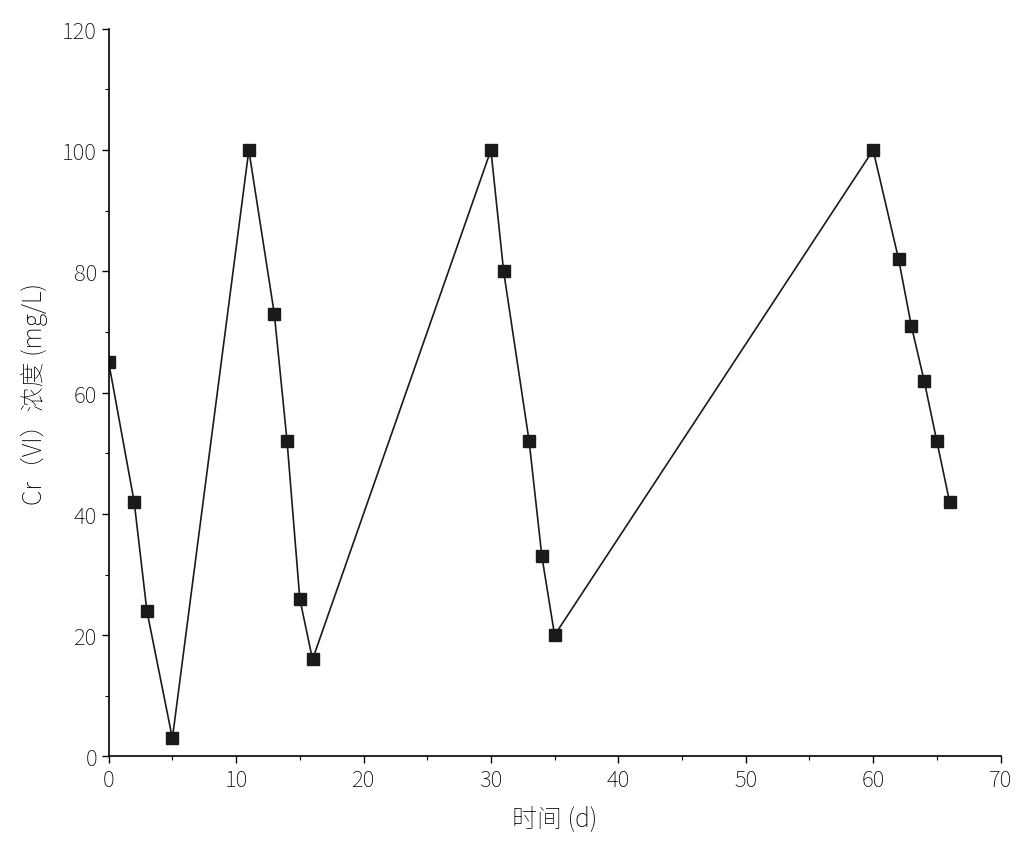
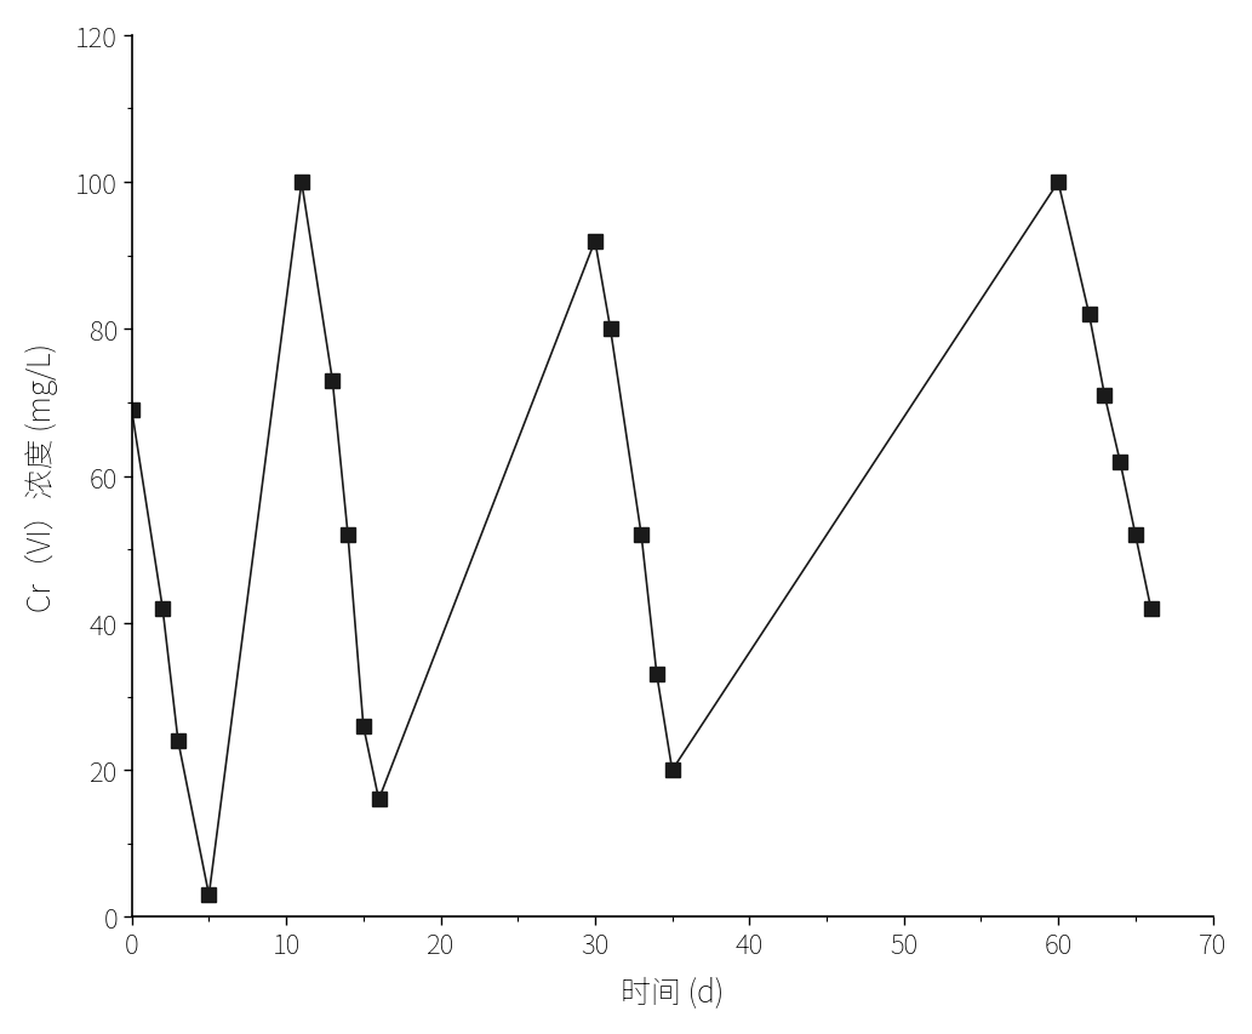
0: 65 -> 69
30: 100 -> 92
